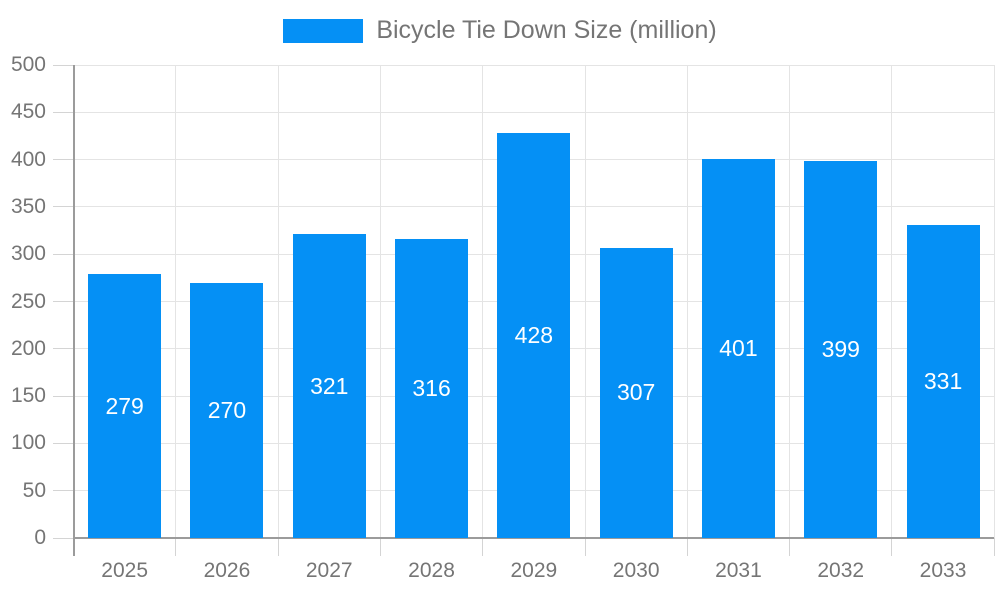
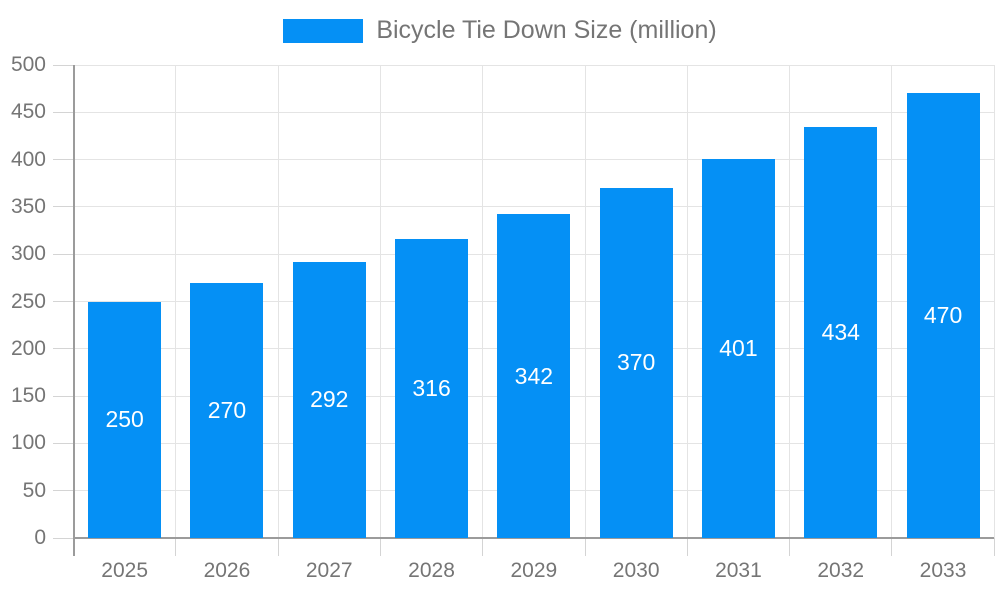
2025: 279 -> 250
2027: 321 -> 292
2029: 428 -> 342
2030: 307 -> 370
2032: 399 -> 434
2033: 331 -> 470
